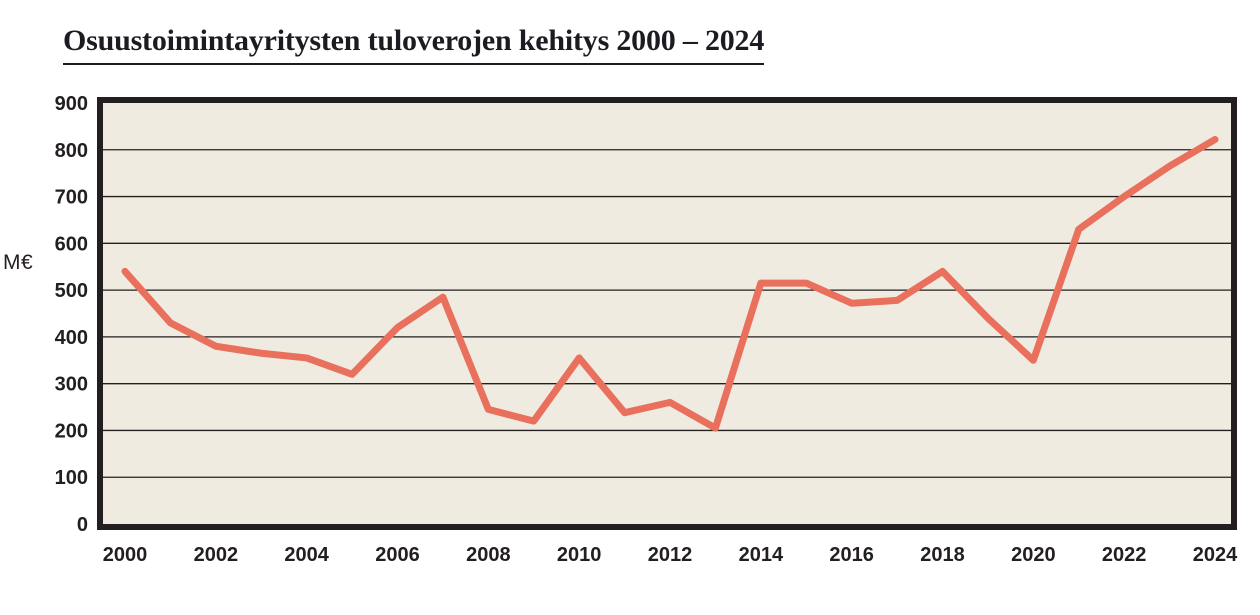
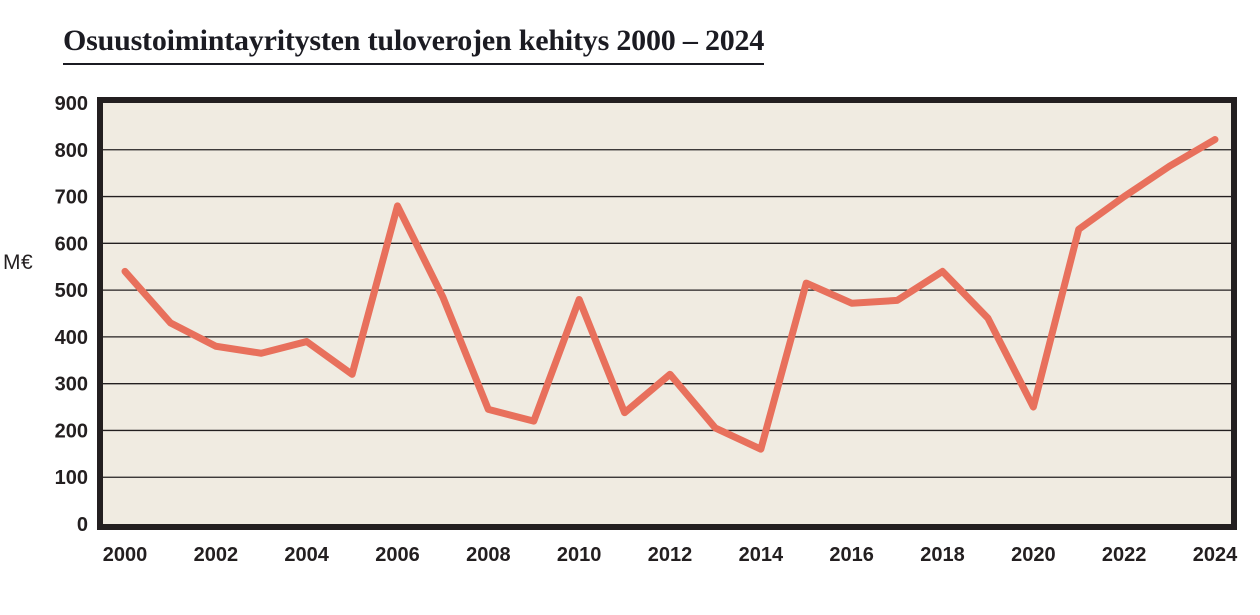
2004: 360 -> 390
2006: 420 -> 680
2010: 360 -> 480
2012: 260 -> 320
2014: 520 -> 160
2020: 350 -> 250
